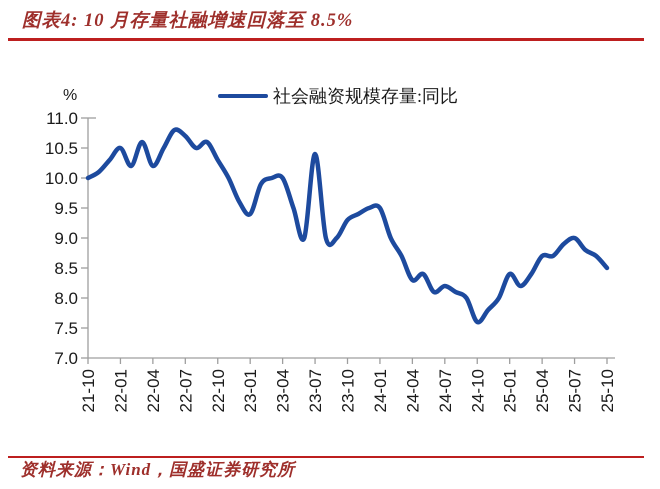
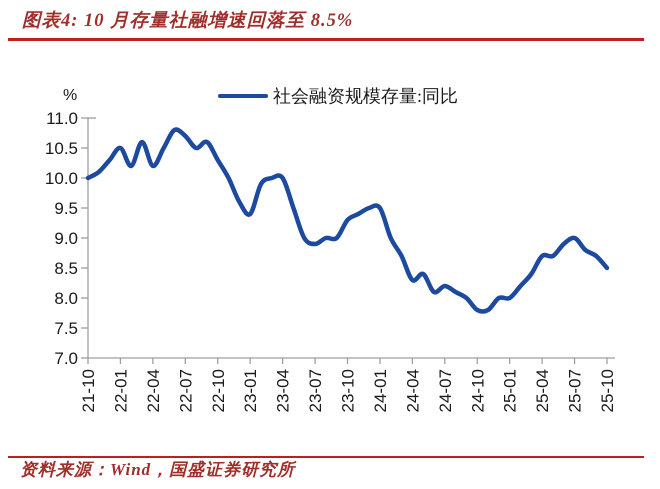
23-07: 10.4 -> 8.9
24-10: 7.6 -> 7.8
25-01: 8.4 -> 8.0
